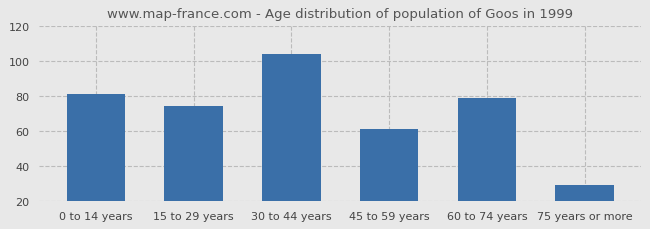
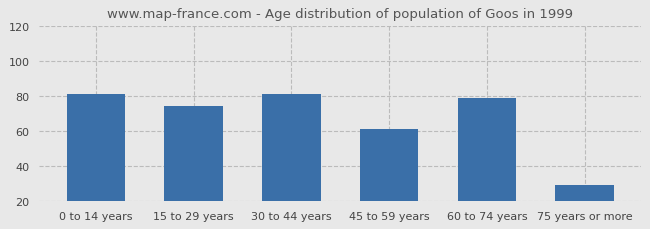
30 to 44 years: 104 -> 81
